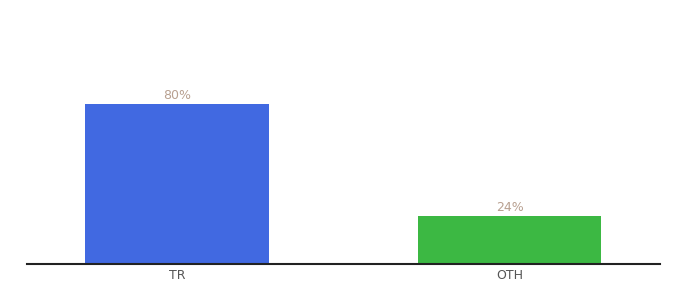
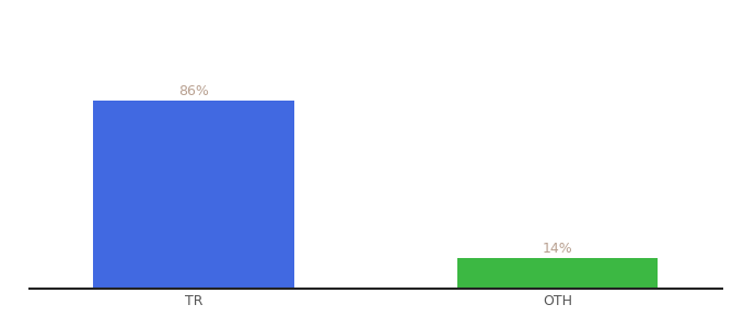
TR: 80% -> 86%
OTH: 24% -> 14%
